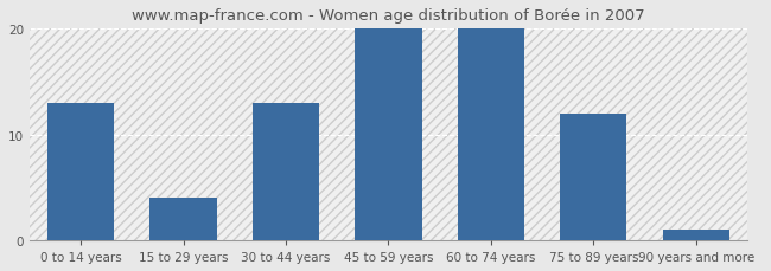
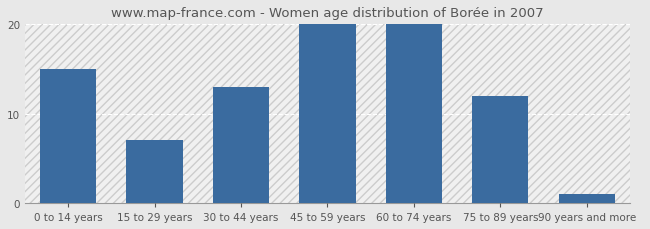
0 to 14 years: 13 -> 15
15 to 29 years: 4 -> 7
